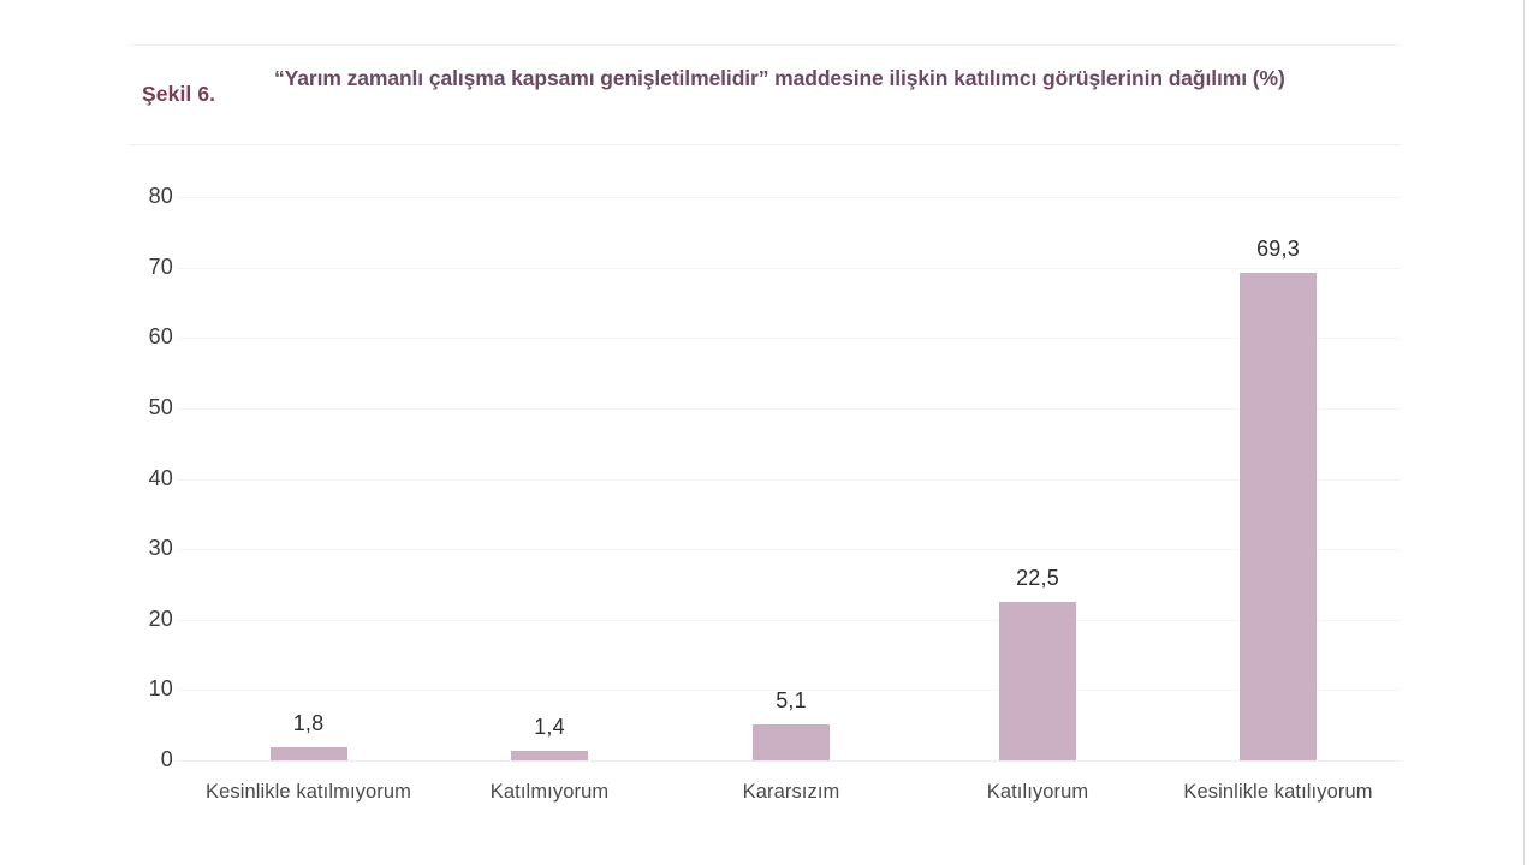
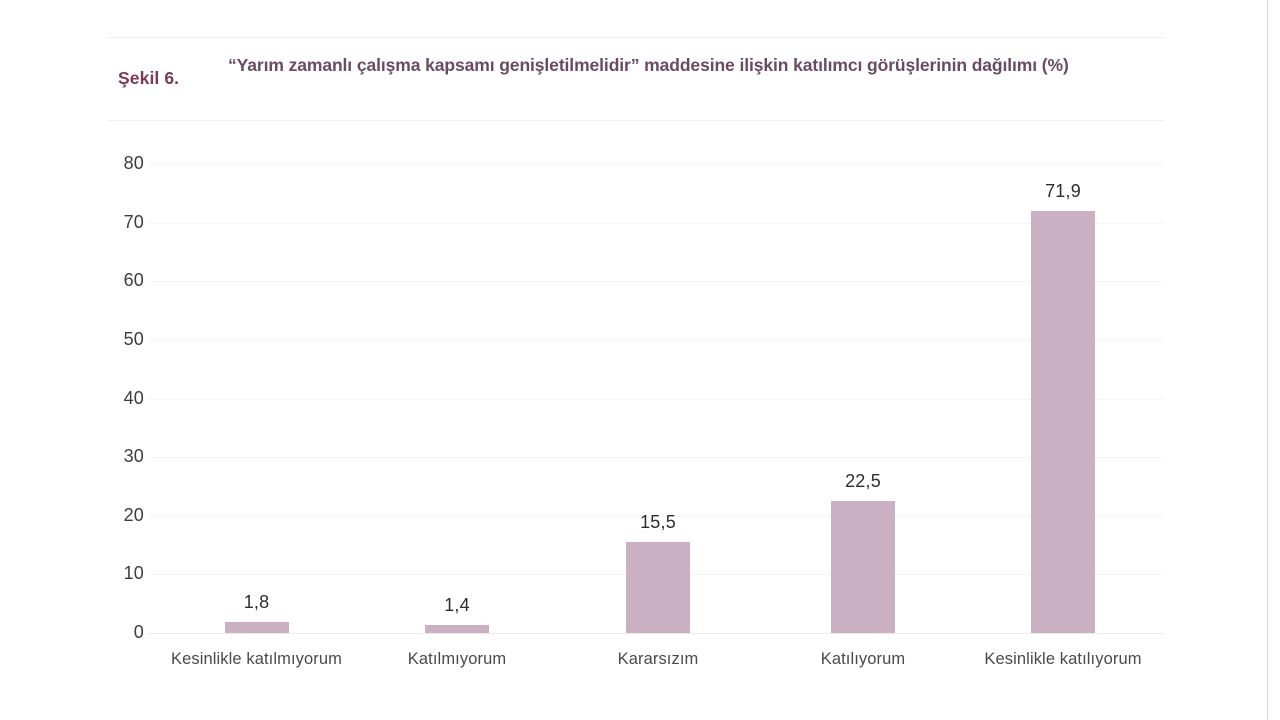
Kararsızım: 5,1 -> 15,5
Kesinlikle katılıyorum: 69,3 -> 71,9
